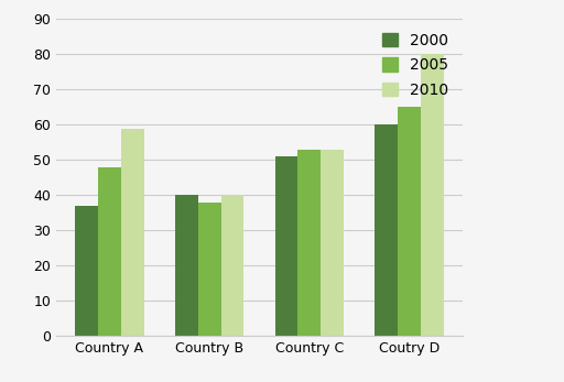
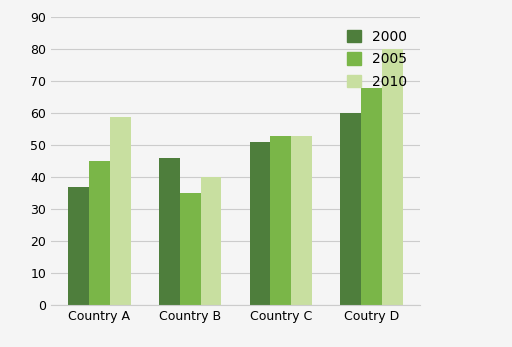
2005/Country A: 48 -> 45
2000/Country B: 40 -> 46
2005/Country B: 38 -> 35
2005/Coutry D: 65 -> 68
